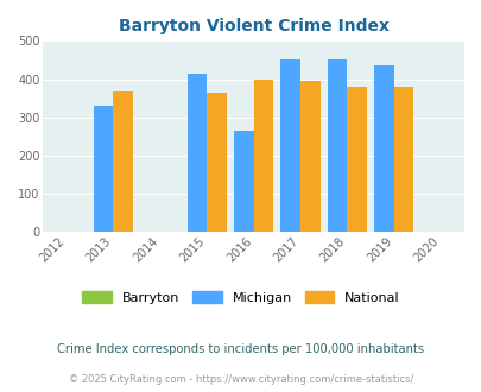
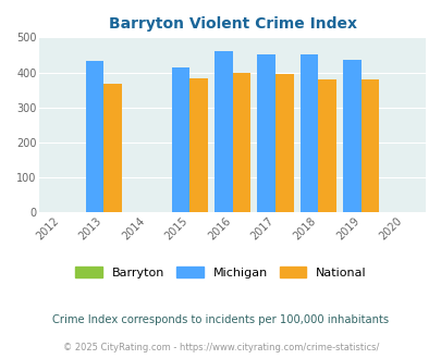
Michigan/2013: 330 -> 432
National/2015: 365 -> 384
Michigan/2016: 265 -> 462
